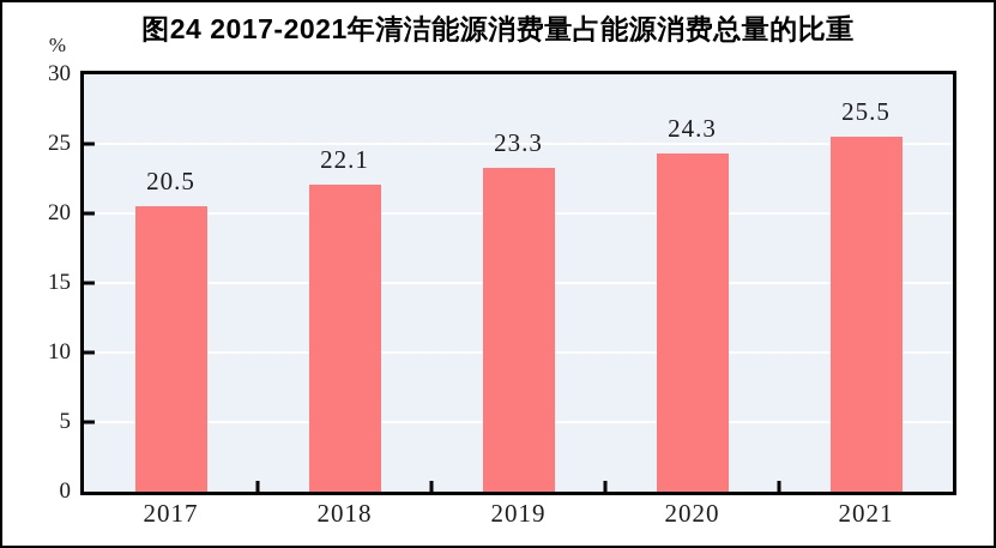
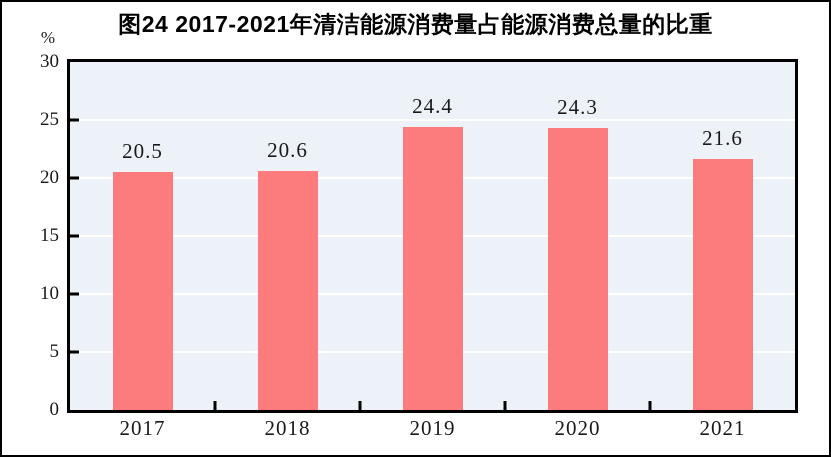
2018: 22.1 -> 20.6
2019: 23.3 -> 24.4
2021: 25.5 -> 21.6
